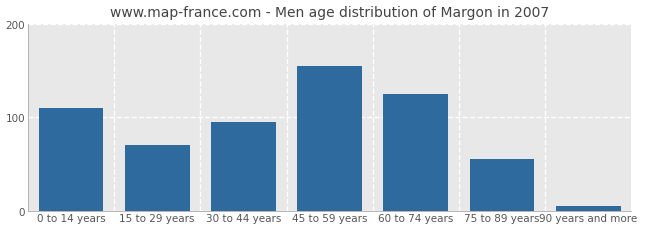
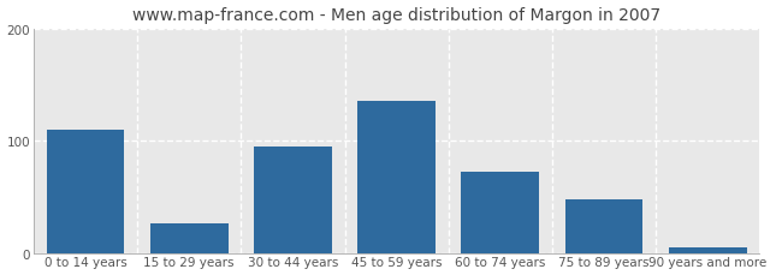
15 to 29 years: 70 -> 26
45 to 59 years: 155 -> 136
60 to 74 years: 125 -> 72
75 to 89 years: 55 -> 48
